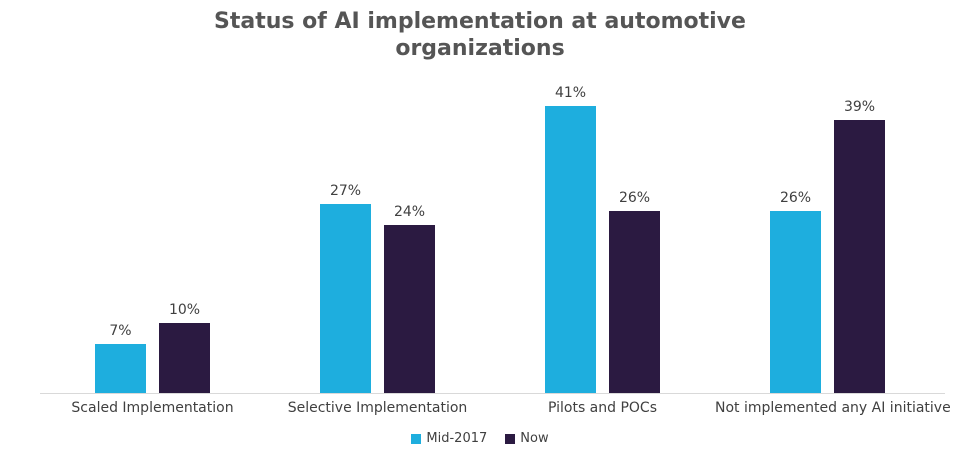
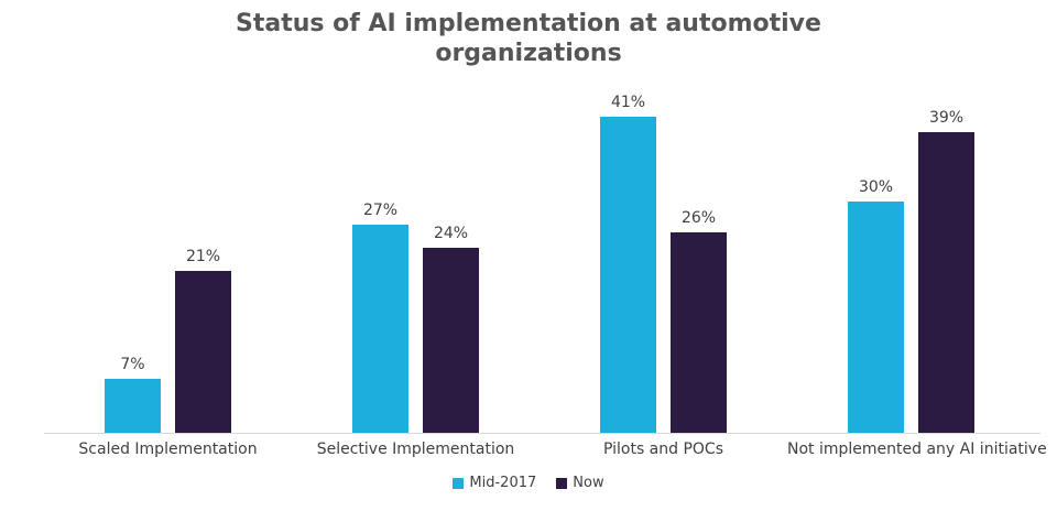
Now/Scaled Implementation: 10% -> 21%
Mid-2017/Not implemented any AI initiative: 26% -> 30%
